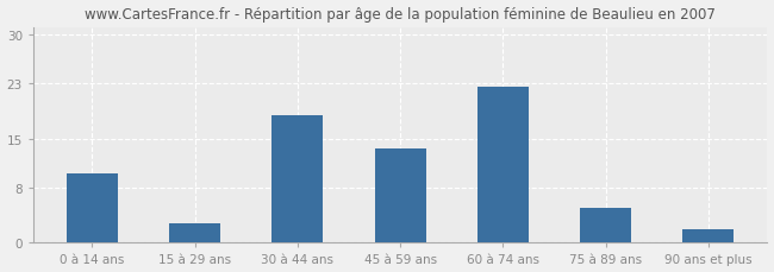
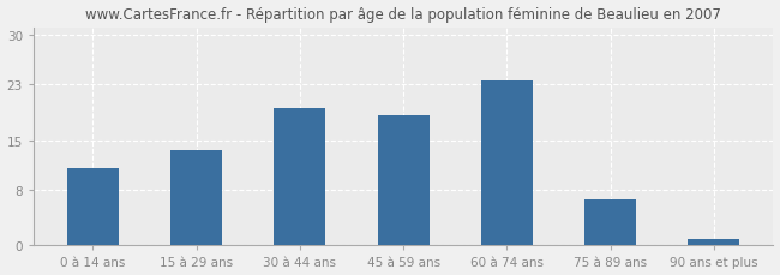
0 à 14 ans: 10.0 -> 11.0
15 à 29 ans: 2.8 -> 13.5
30 à 44 ans: 18.4 -> 19.5
45 à 59 ans: 13.6 -> 18.5
60 à 74 ans: 22.4 -> 23.5
75 à 89 ans: 5.0 -> 6.5
90 ans et plus: 2.0 -> 1.0
